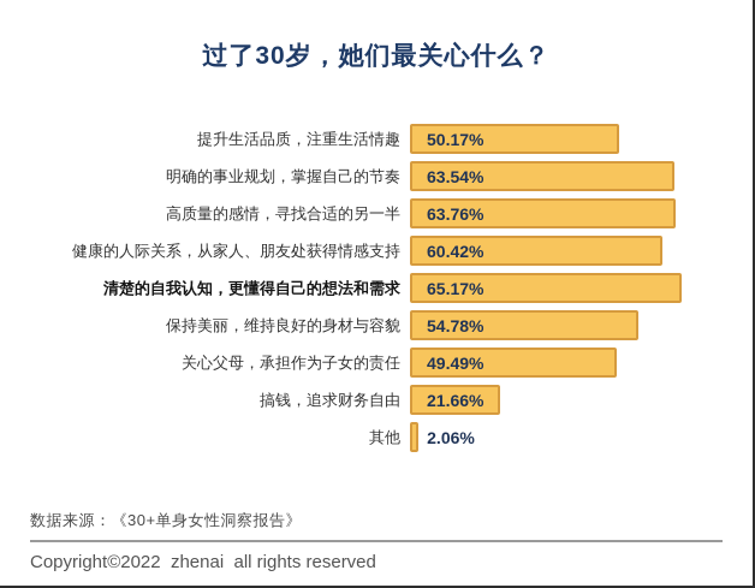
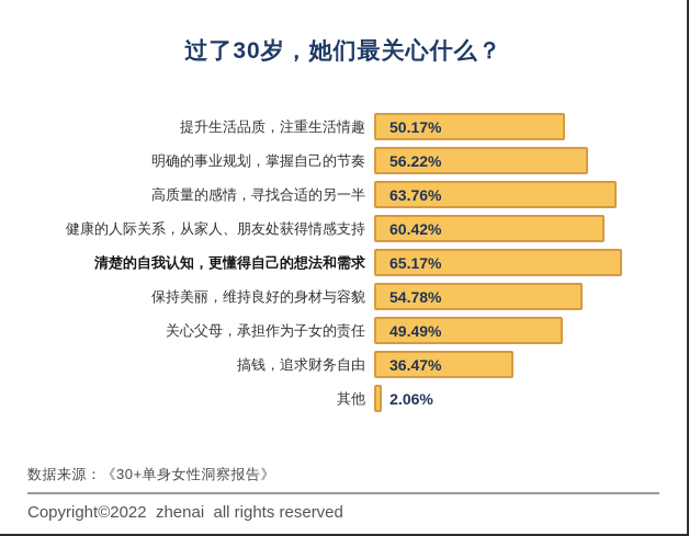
明确的事业规划，掌握自己的节奏: 63.54% -> 56.22%
搞钱，追求财务自由: 21.66% -> 36.47%
